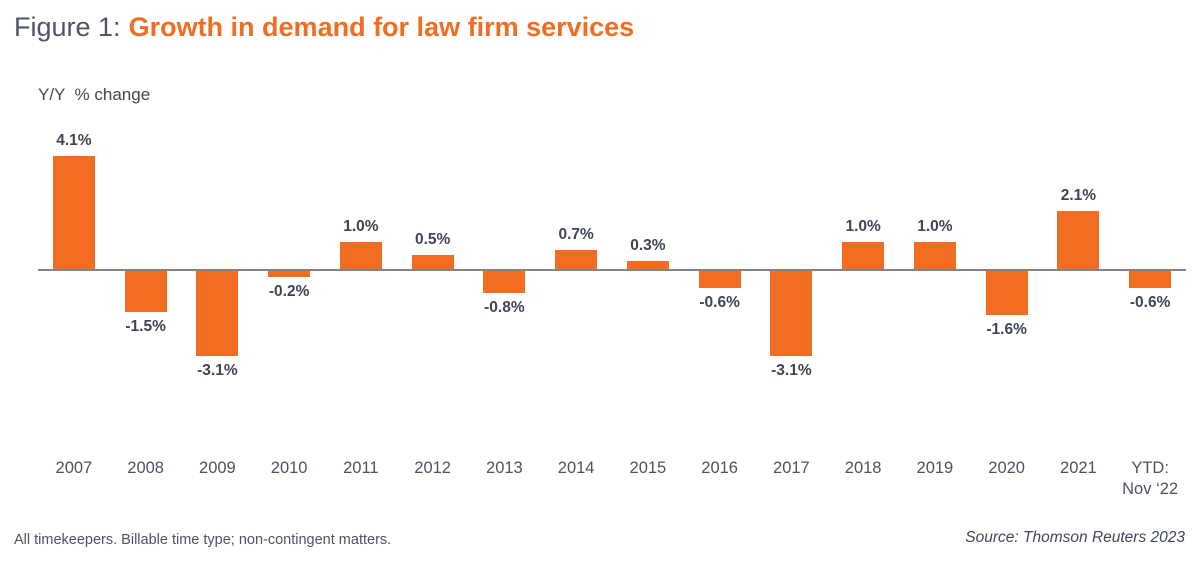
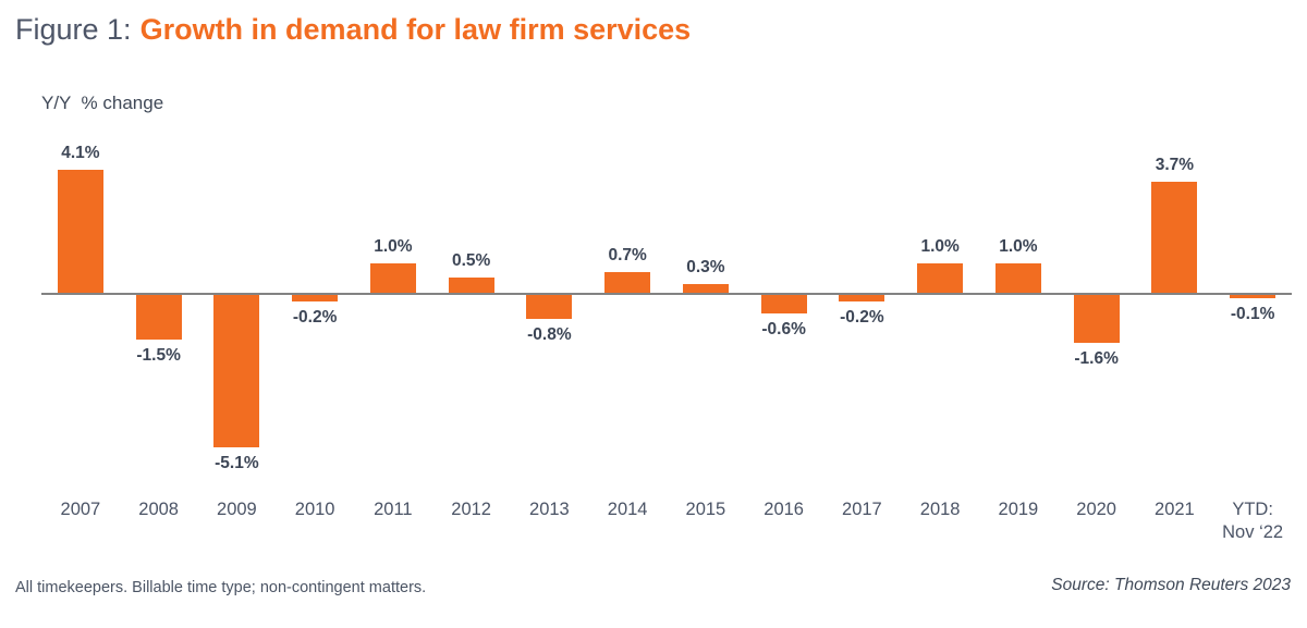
2009: -3.1% -> -5.1%
2017: -3.1% -> -0.2%
2021: 2.1% -> 3.7%
YTD: Nov ‘22: -0.6% -> -0.1%
